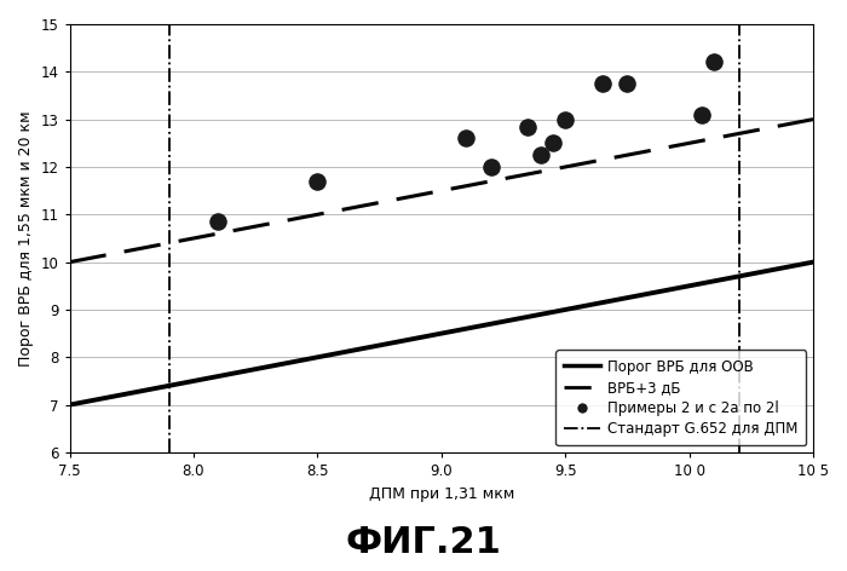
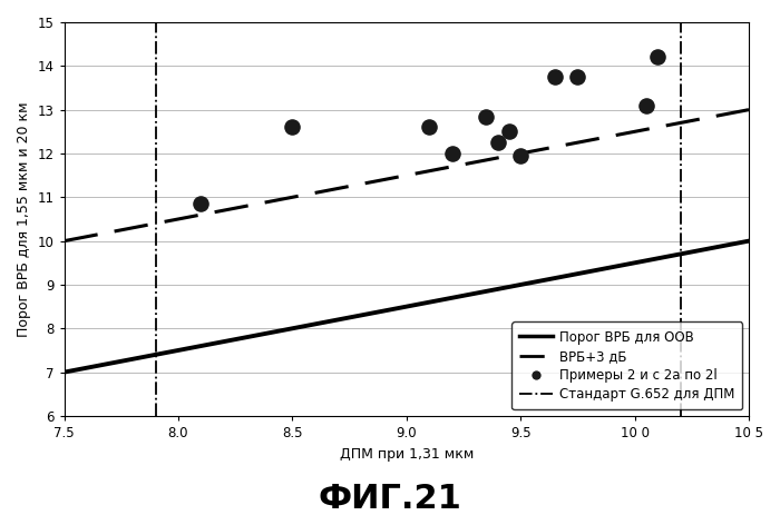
8.5: 11.70 -> 12.60
9.5: 13.00 -> 11.95
